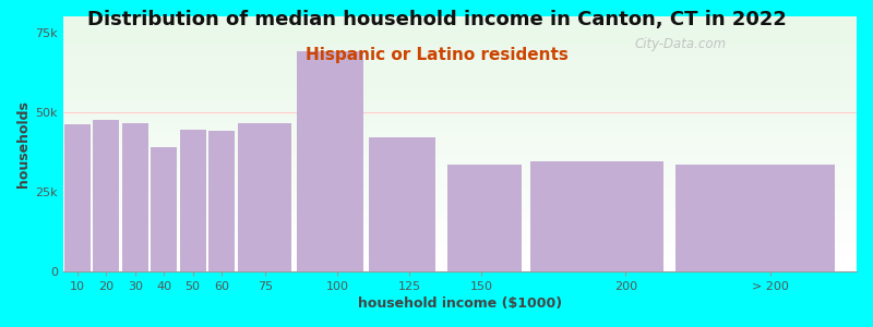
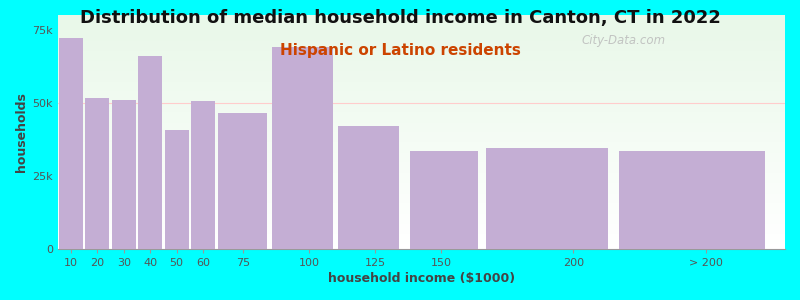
10: 46.0k -> 72.0k
20: 47.5k -> 51.5k
30: 46.5k -> 51.0k
40: 39.0k -> 66.0k
50: 44.5k -> 40.5k
60: 44.0k -> 50.5k
